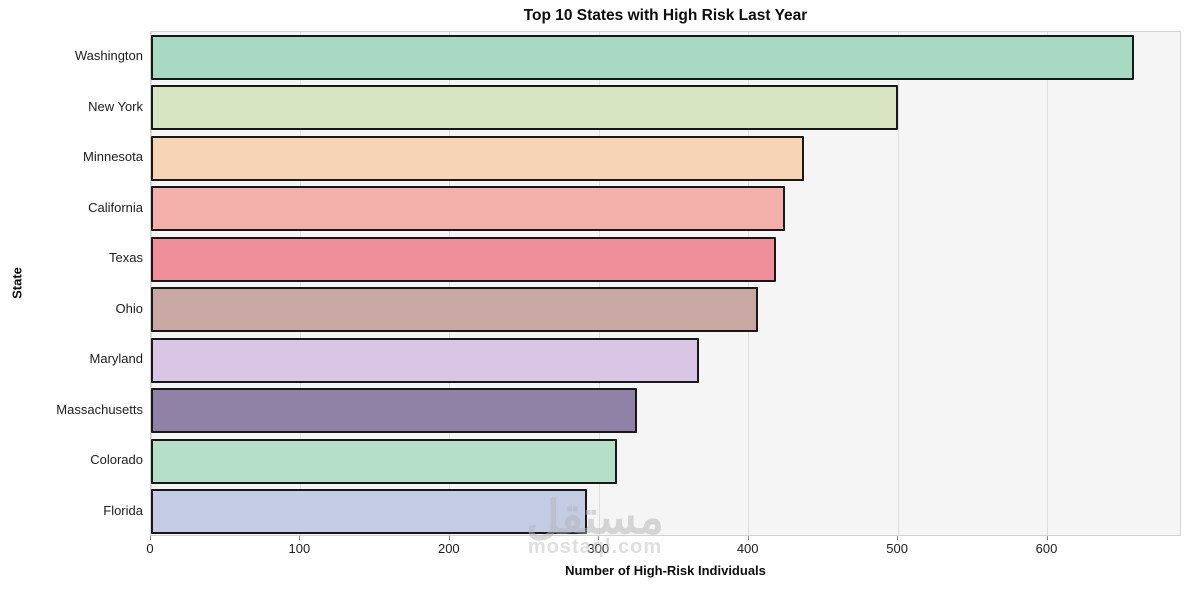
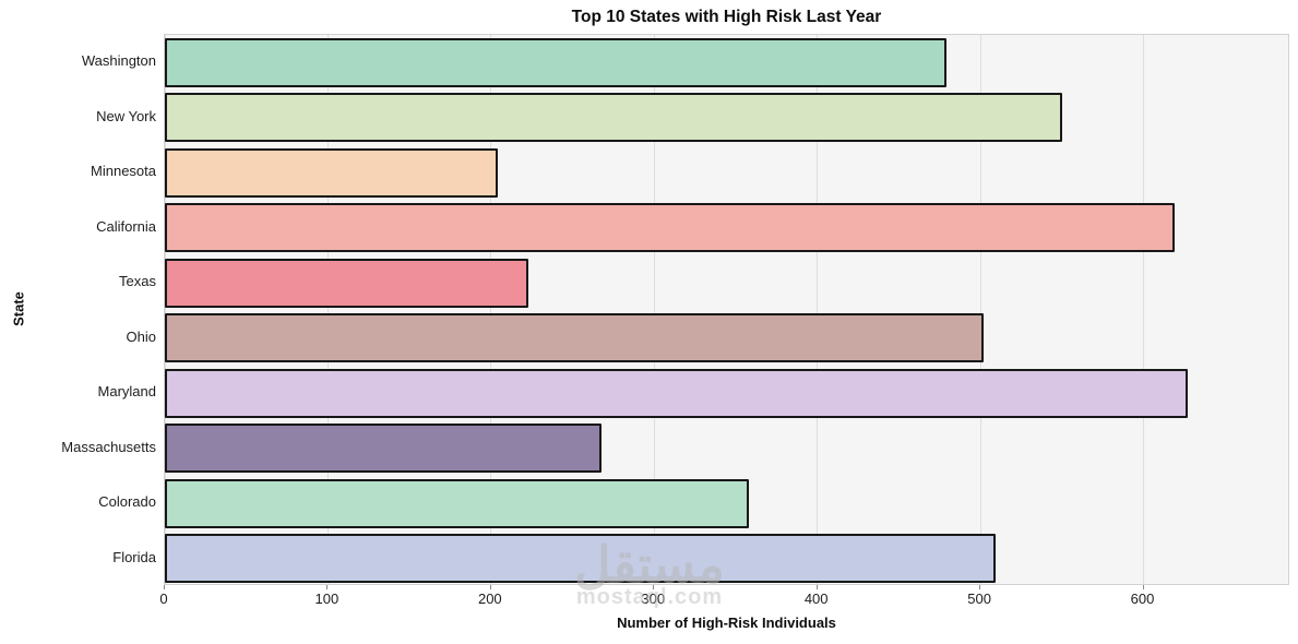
Washington: 658 -> 479
New York: 500 -> 550
Minnesota: 437 -> 204
California: 424 -> 619
Texas: 418 -> 223
Ohio: 406 -> 502
Maryland: 367 -> 627
Massachusetts: 325 -> 268
Colorado: 312 -> 358
Florida: 292 -> 509
